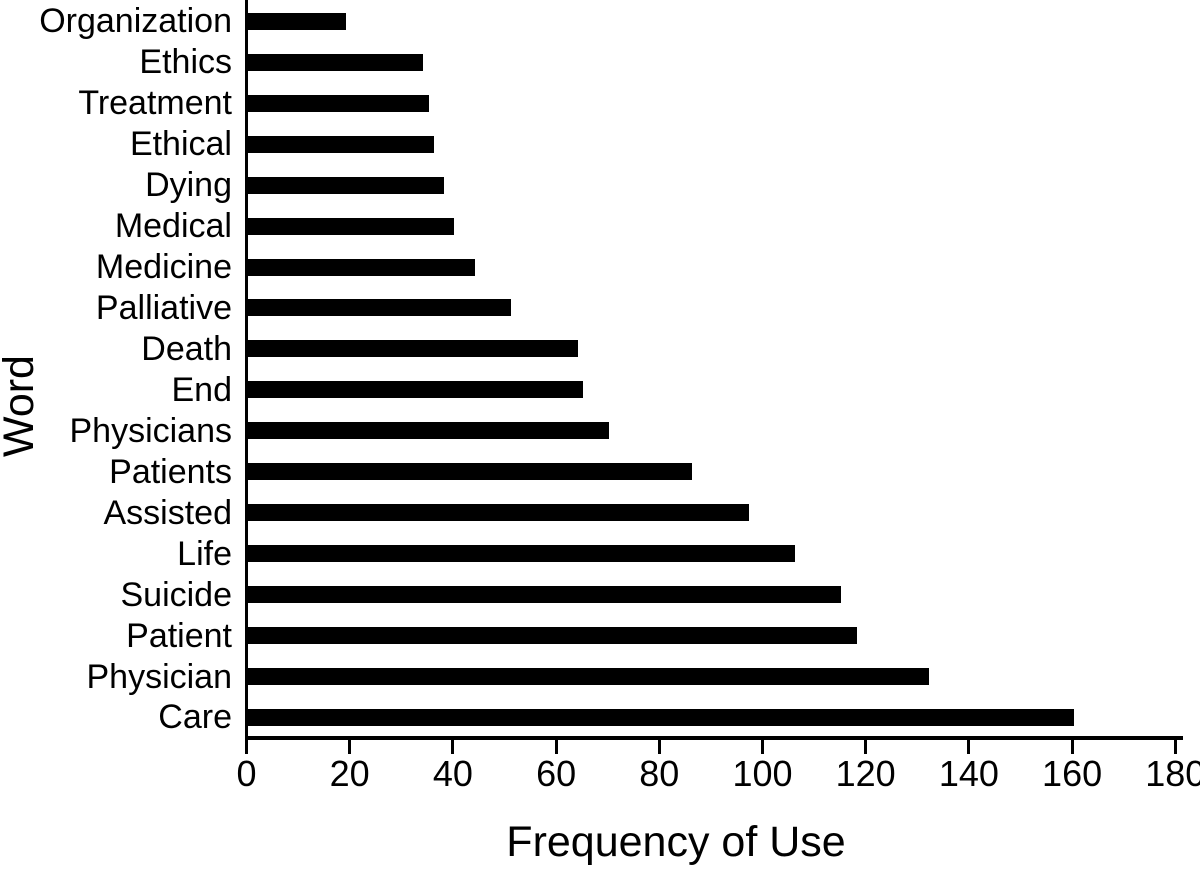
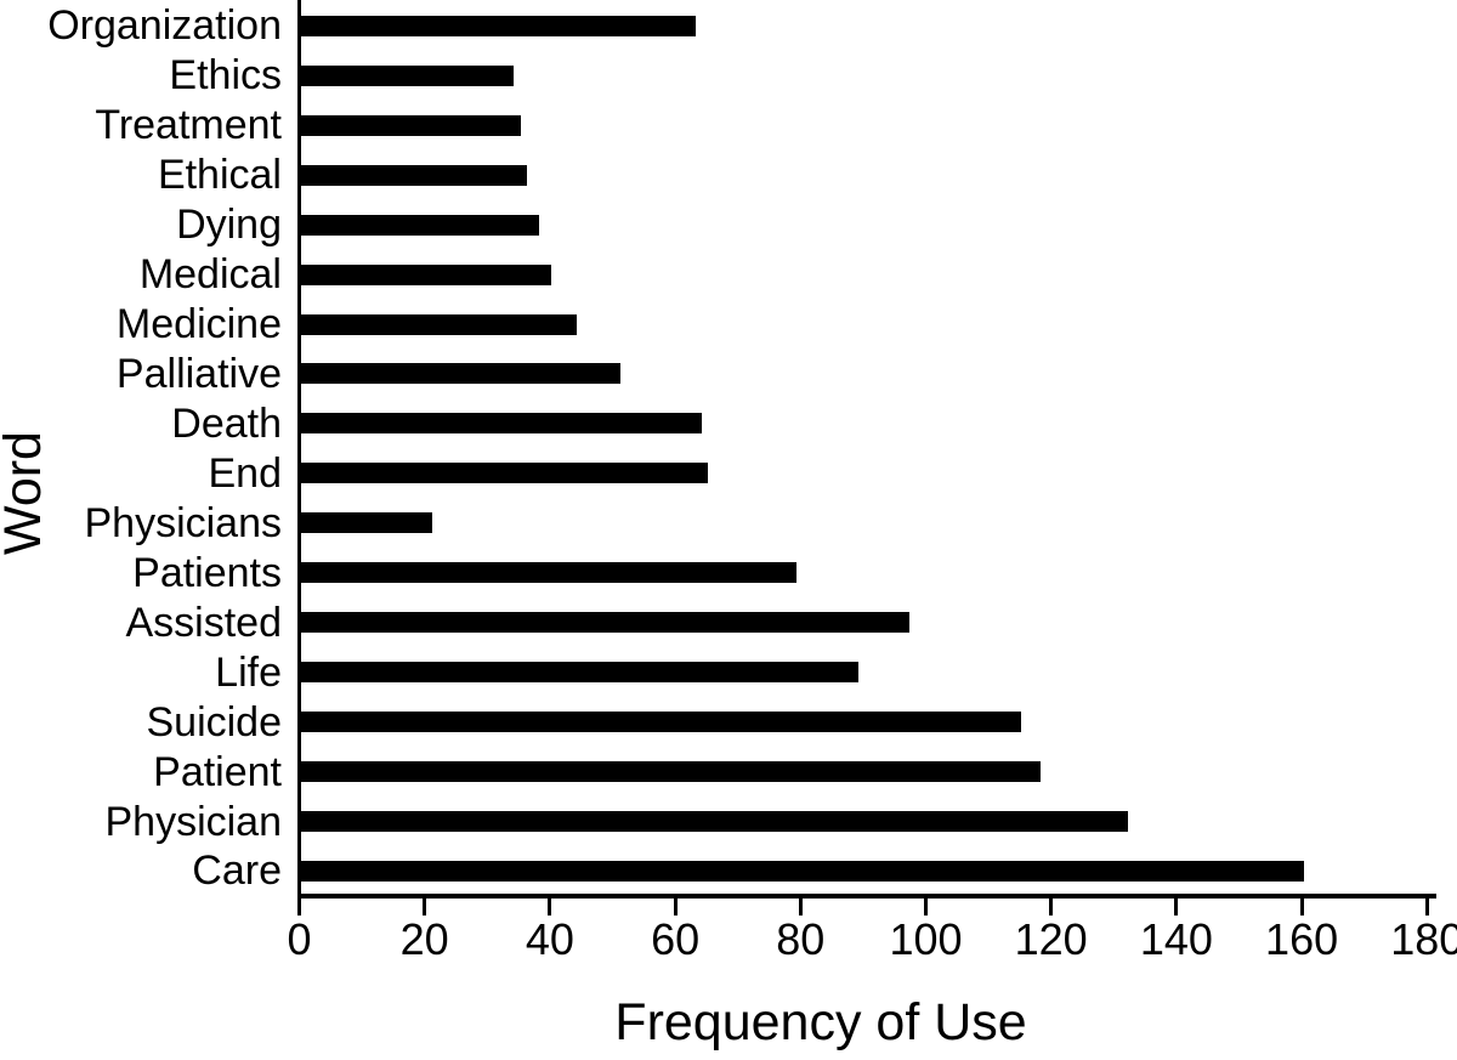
Organization: 19 -> 63
Physicians: 70 -> 21
Patients: 86 -> 79
Life: 106 -> 89
